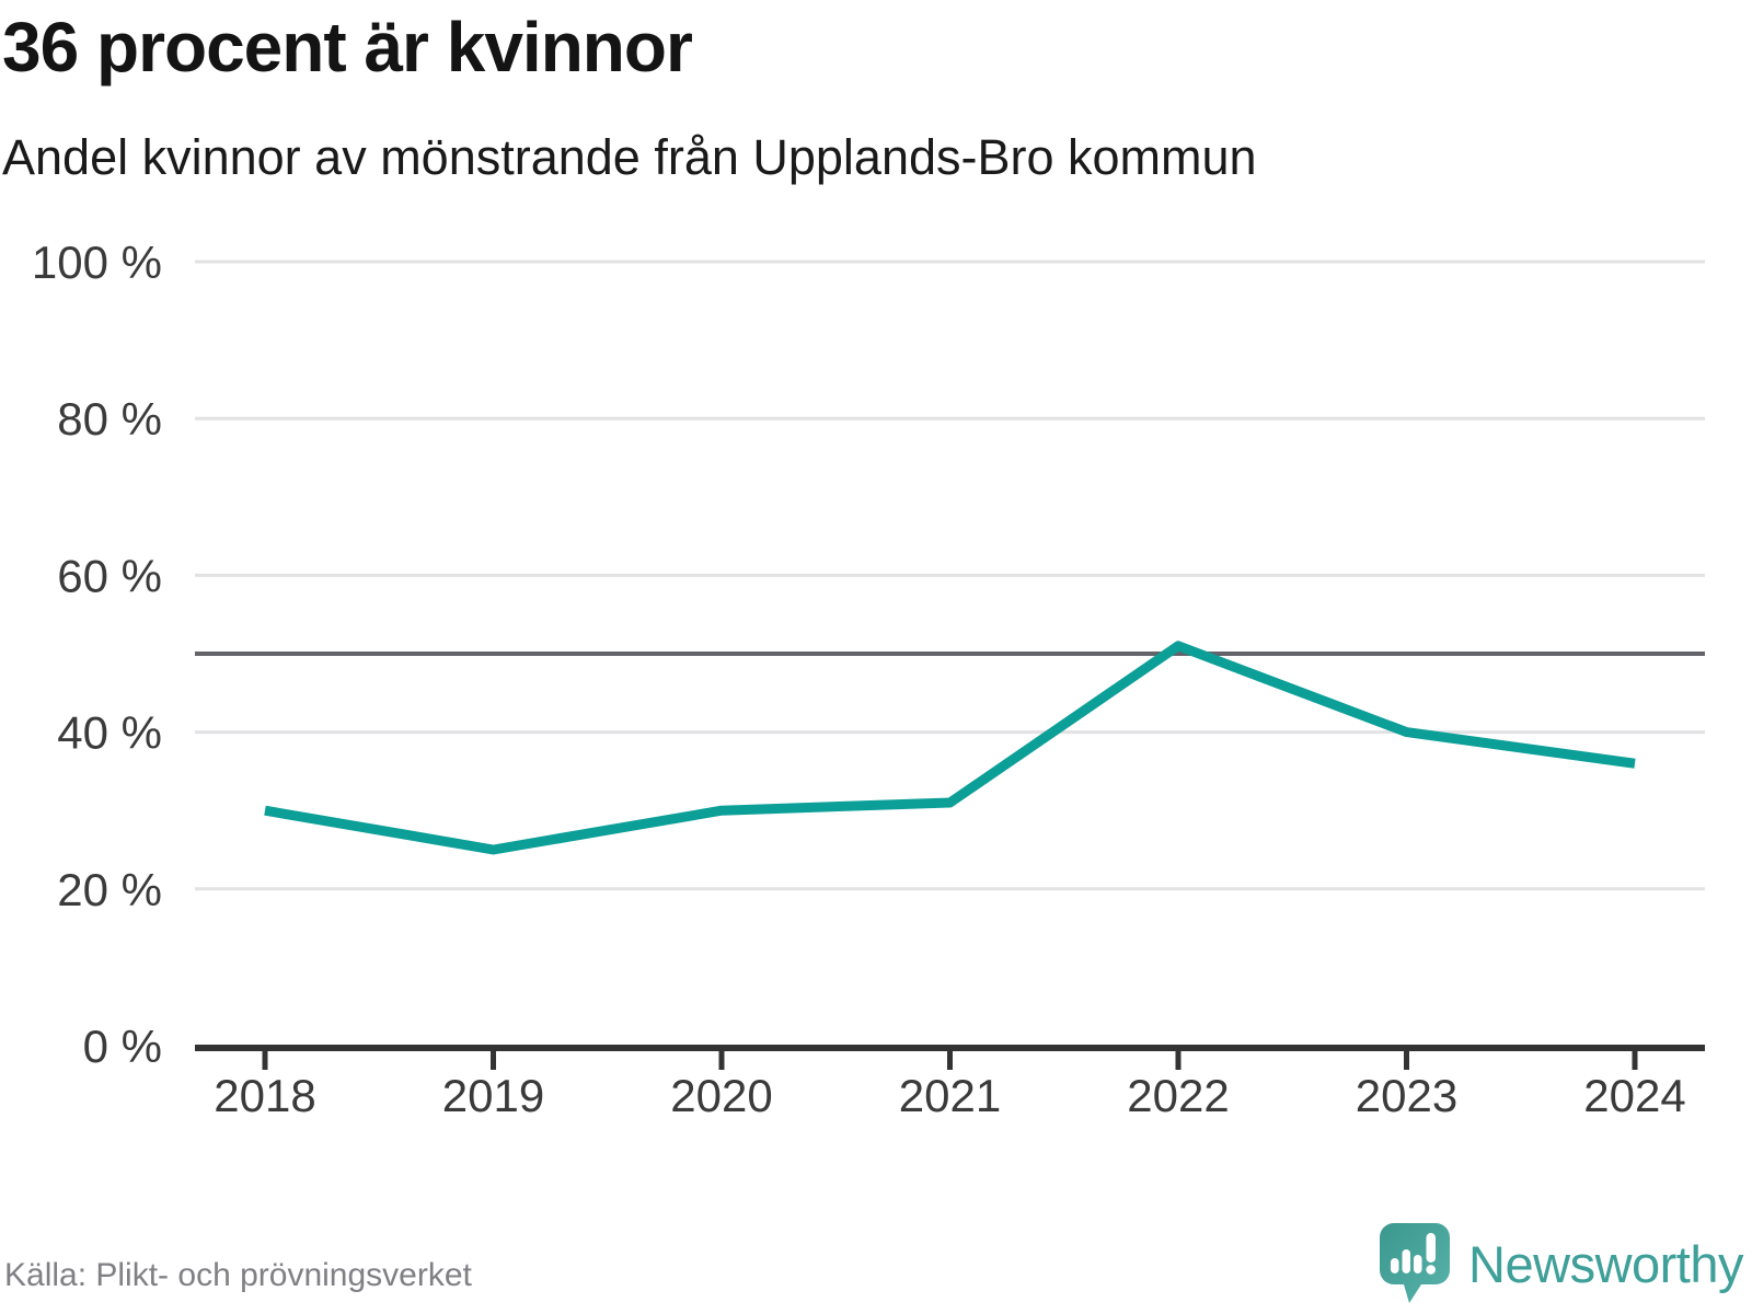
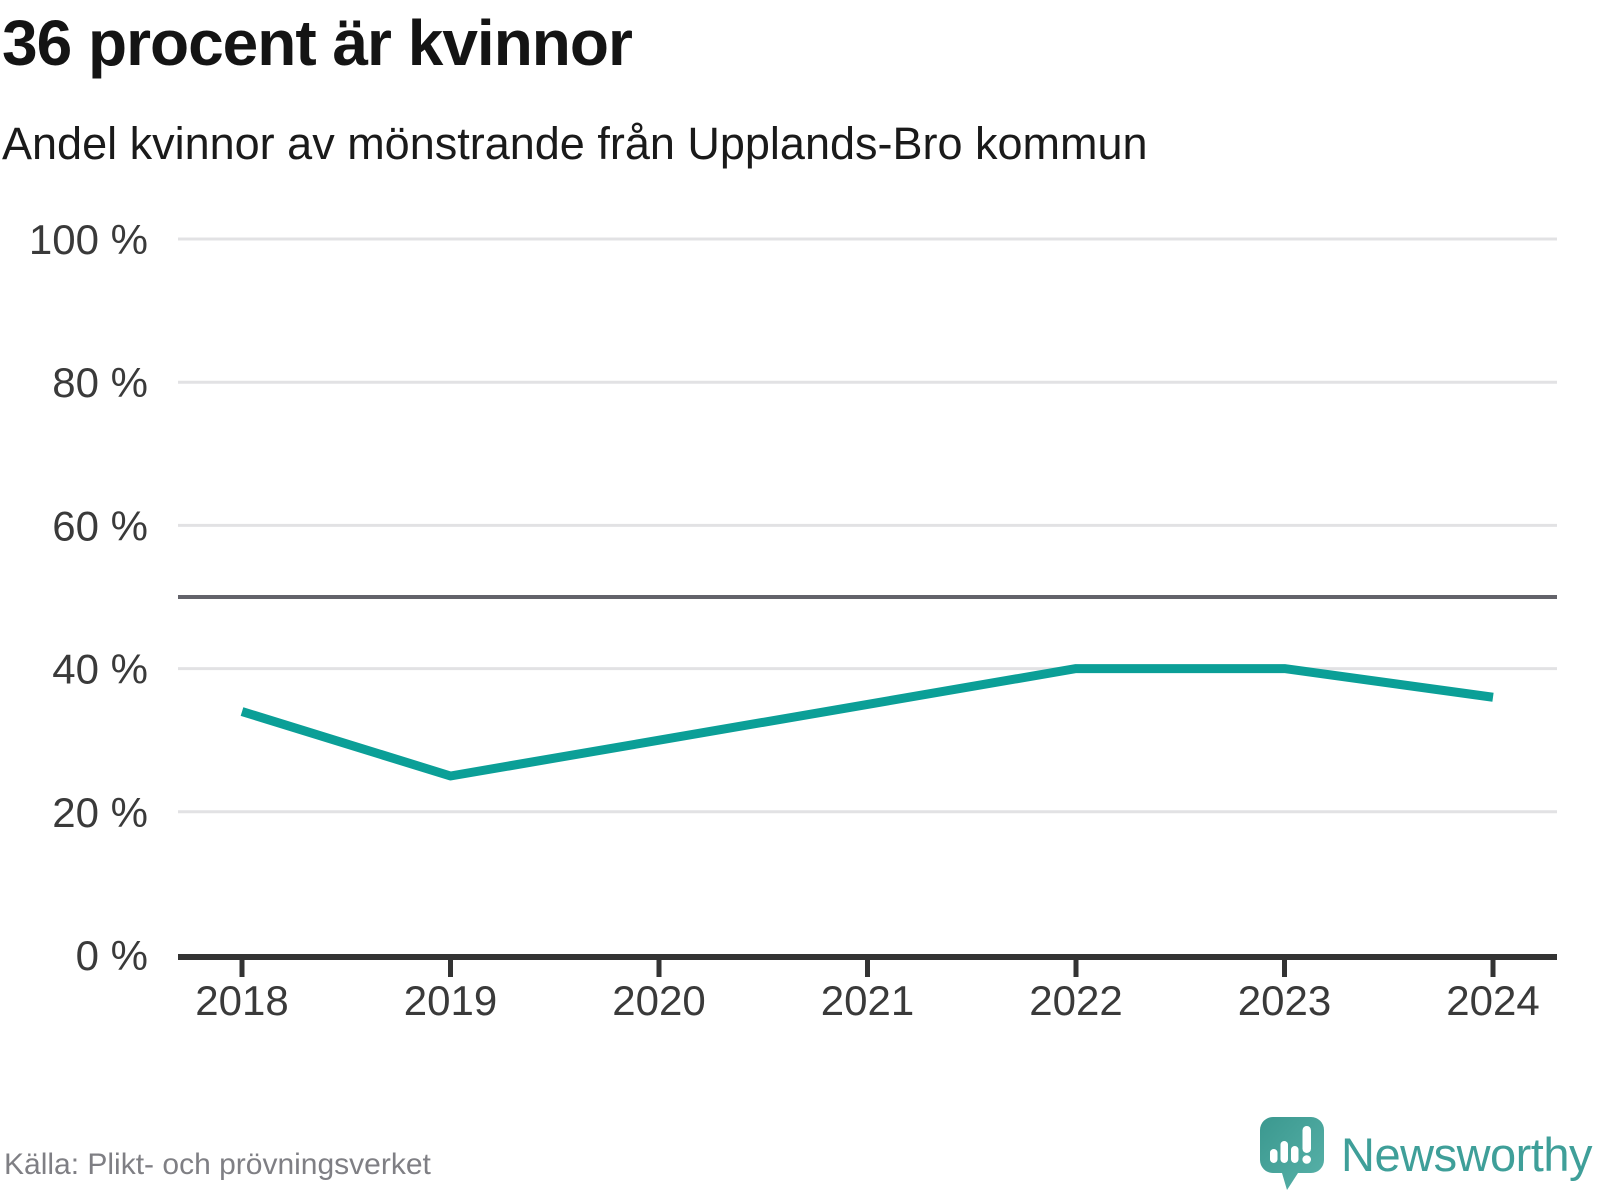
2018: 30% -> 34%
2021: 31% -> 35%
2022: 51% -> 40%
